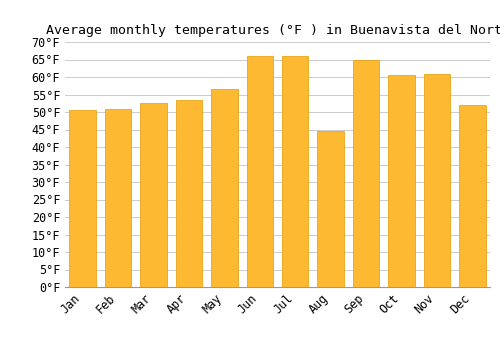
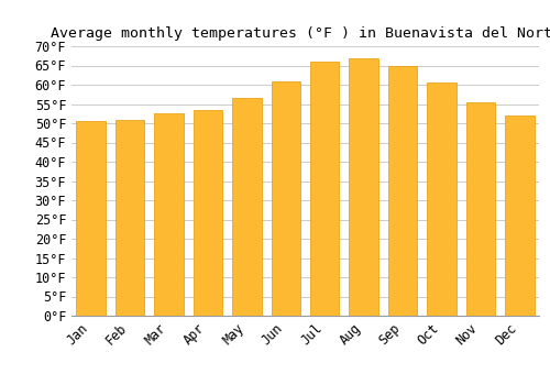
Jun: 66.0°F -> 61.0°F
Aug: 44.5°F -> 67.0°F
Nov: 61.0°F -> 55.5°F
